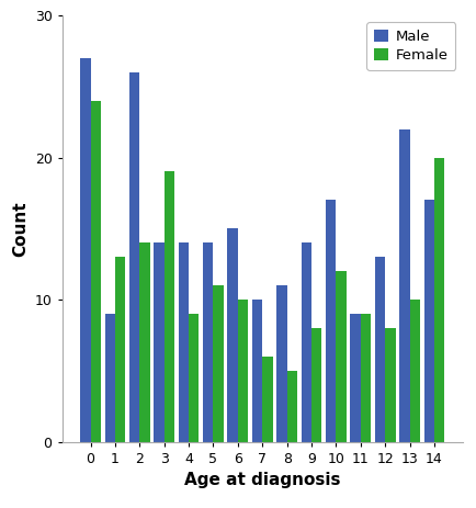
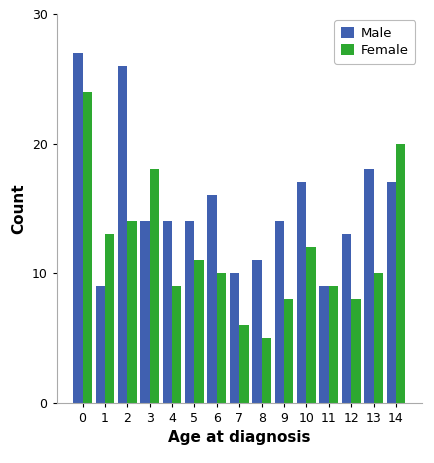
Female/3: 19 -> 18
Male/6: 15 -> 16
Male/13: 22 -> 18
